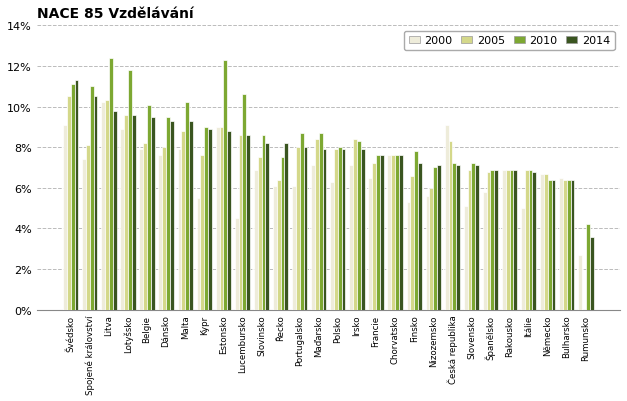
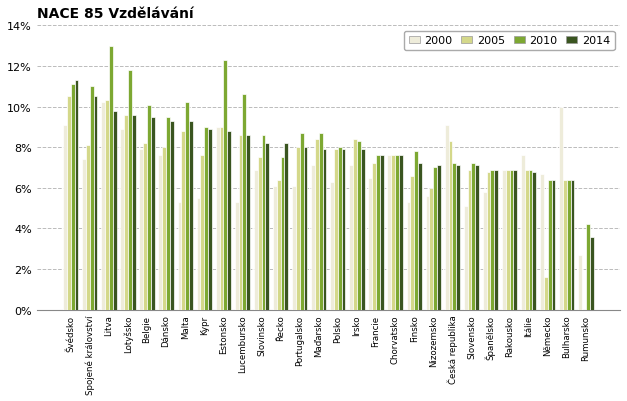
2010/Litva: 12.4% -> 13.0%
2000/Malta: 7.9% -> 5.3%
2000/Lucembursko: 4.5% -> 5.3%
2000/Itálie: 5.0% -> 7.6%
2005/Německo: 6.7% -> 1.6%
2000/Bulharsko: 6.5% -> 10.0%
